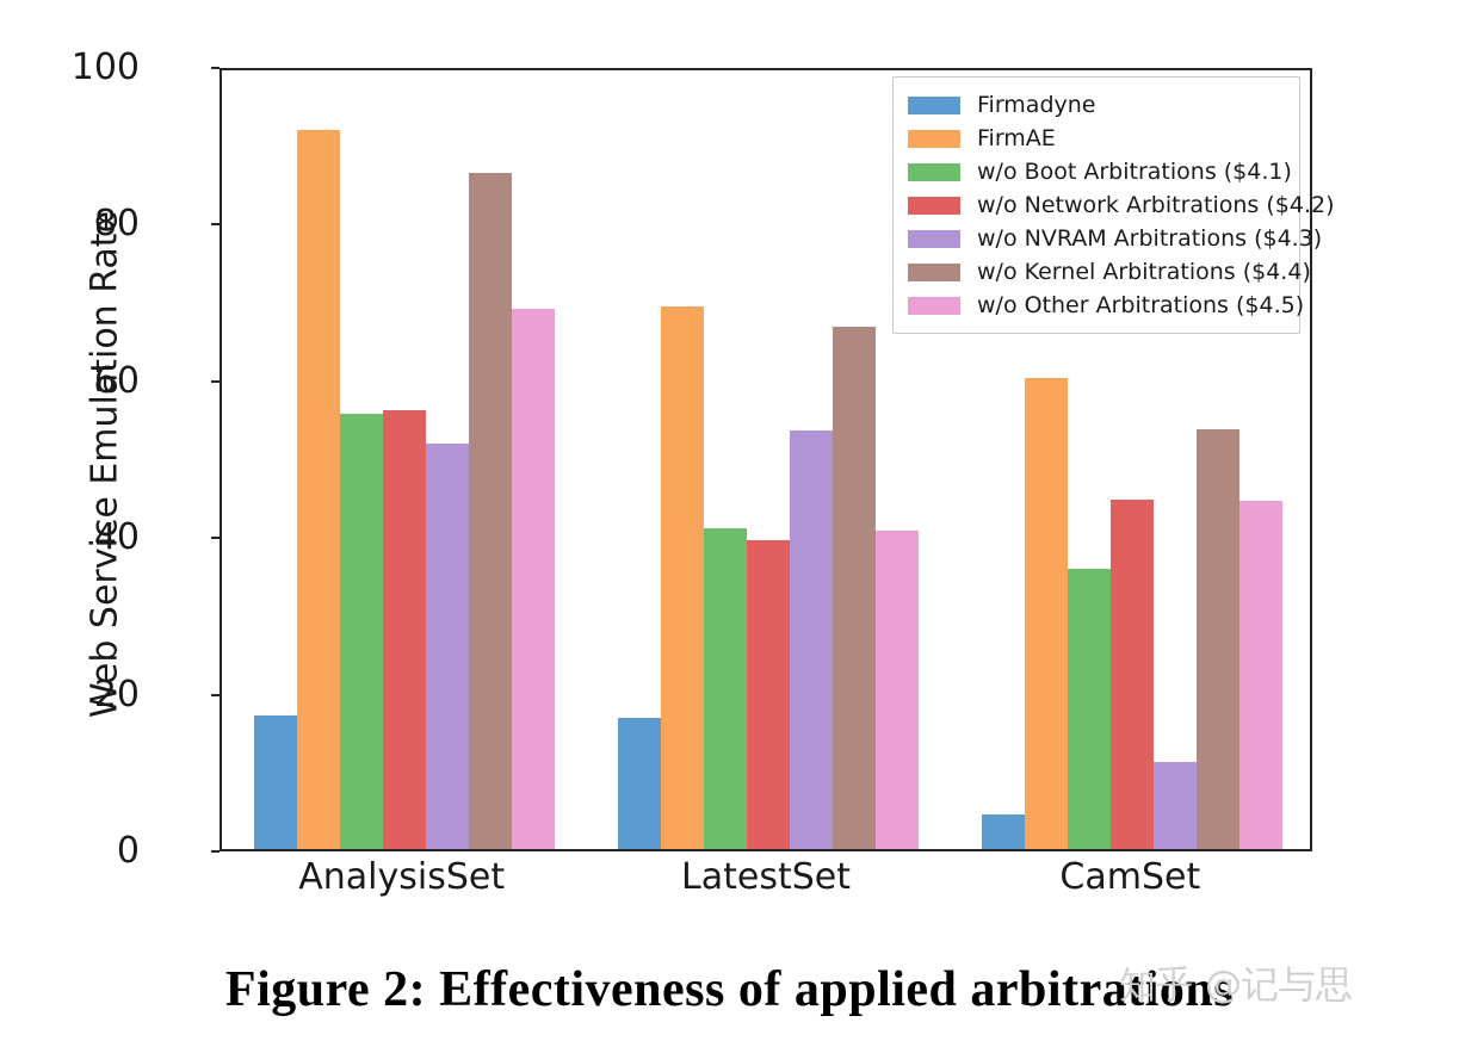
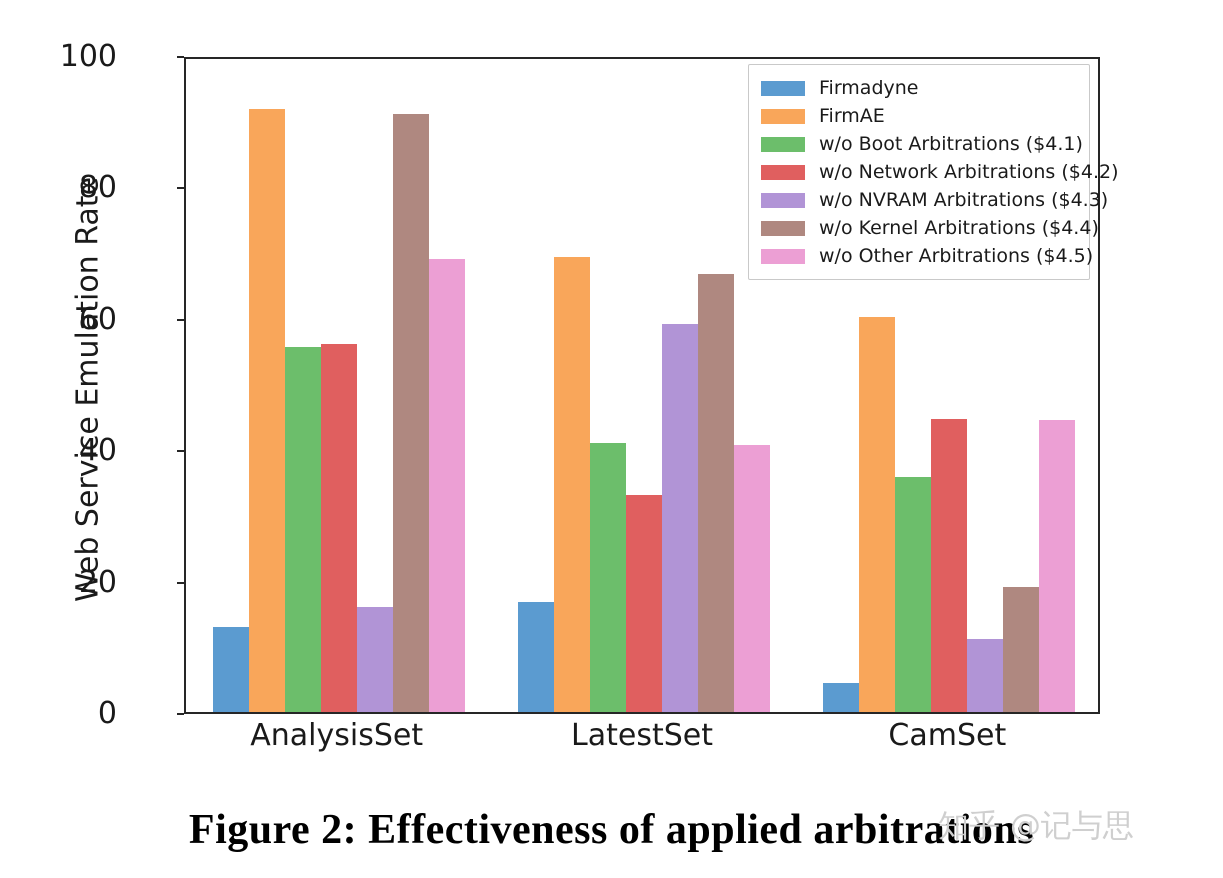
Firmadyne/AnalysisSet: 17 -> 13
w/o NVRAM Arbitrations ($4.3)/AnalysisSet: 52 -> 16
w/o Kernel Arbitrations ($4.4)/AnalysisSet: 86 -> 91
w/o Network Arbitrations ($4.2)/LatestSet: 40 -> 33
w/o NVRAM Arbitrations ($4.3)/LatestSet: 53 -> 59
w/o Kernel Arbitrations ($4.4)/CamSet: 54 -> 19
